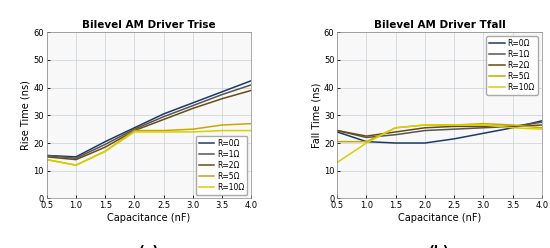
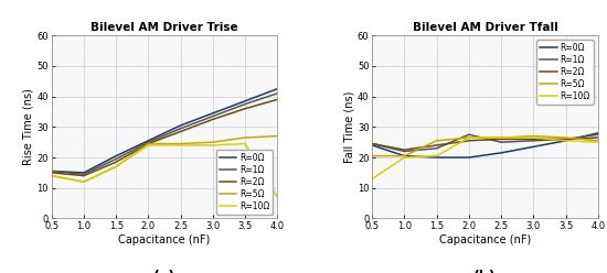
Bilevel AM Driver Trise/R=10Ω/4.0: 24.5 -> 7.0
Bilevel AM Driver Tfall/R=10Ω/1.5: 25.5 -> 20.5
Bilevel AM Driver Tfall/R=1Ω/2.0: 24.5 -> 27.5
